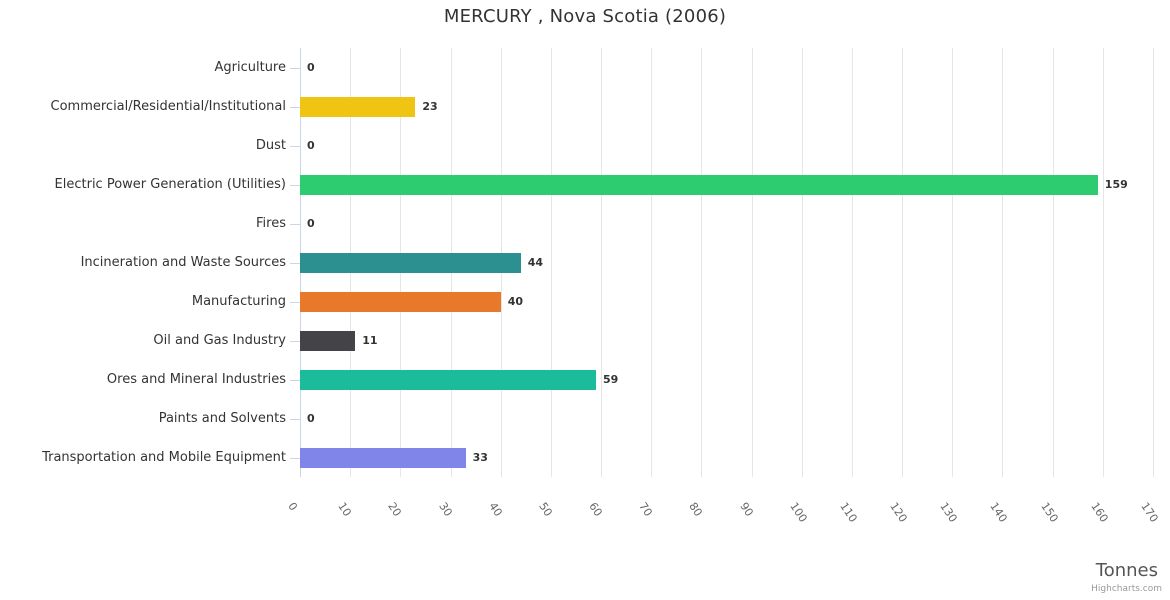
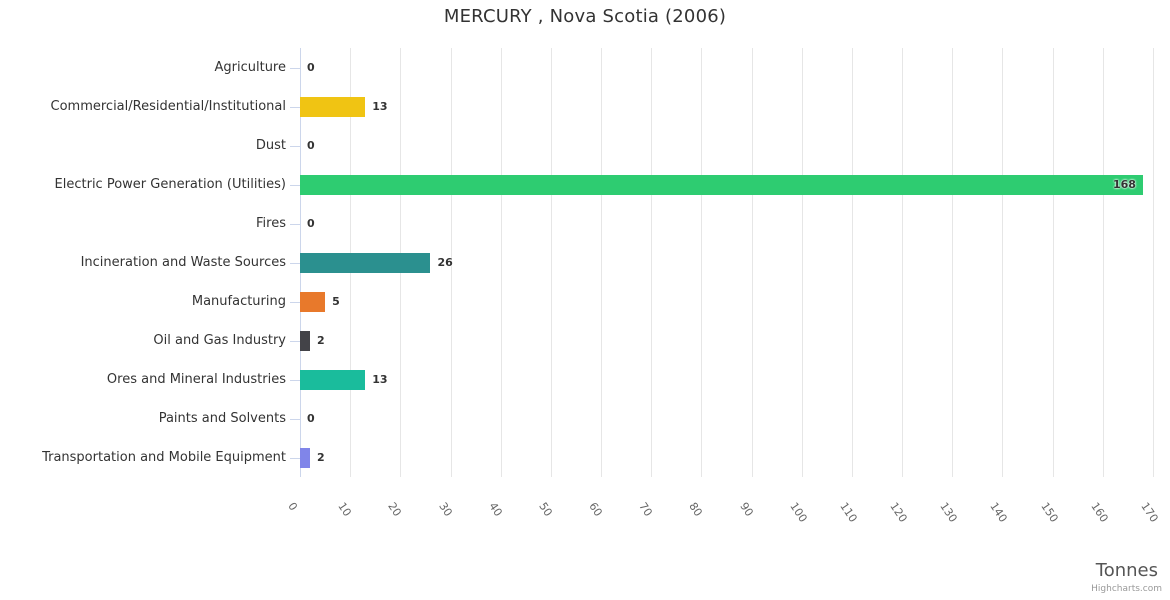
Commercial/Residential/Institutional: 23 -> 13
Electric Power Generation (Utilities): 159 -> 168
Incineration and Waste Sources: 44 -> 26
Manufacturing: 40 -> 5
Oil and Gas Industry: 11 -> 2
Ores and Mineral Industries: 59 -> 13
Transportation and Mobile Equipment: 33 -> 2
